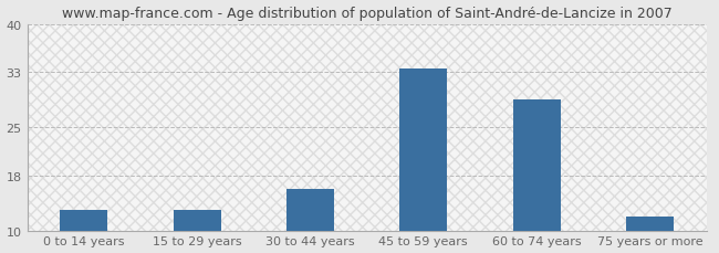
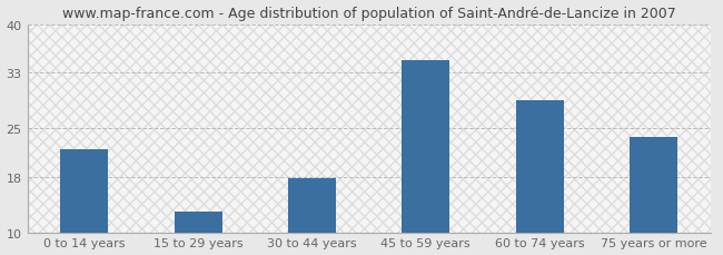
0 to 14 years: 13.0 -> 22.0
30 to 44 years: 16.0 -> 17.8
45 to 59 years: 33.5 -> 34.8
75 years or more: 12.0 -> 23.8
